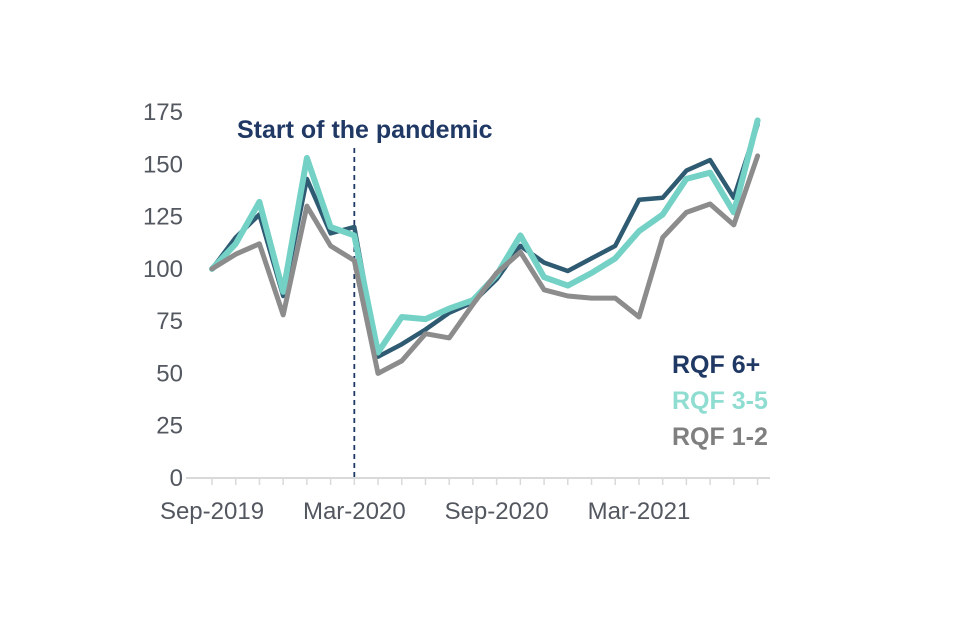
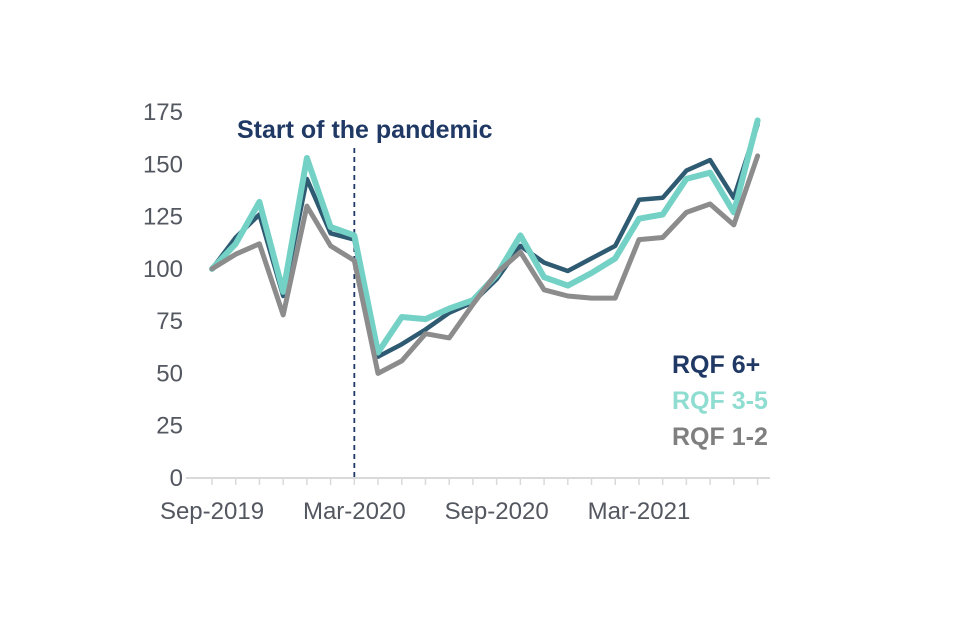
RQF 6+/Mar-2020: 120 -> 114
RQF 3-5/Mar-2021: 118 -> 124
RQF 1-2/Mar-2021: 77 -> 114
